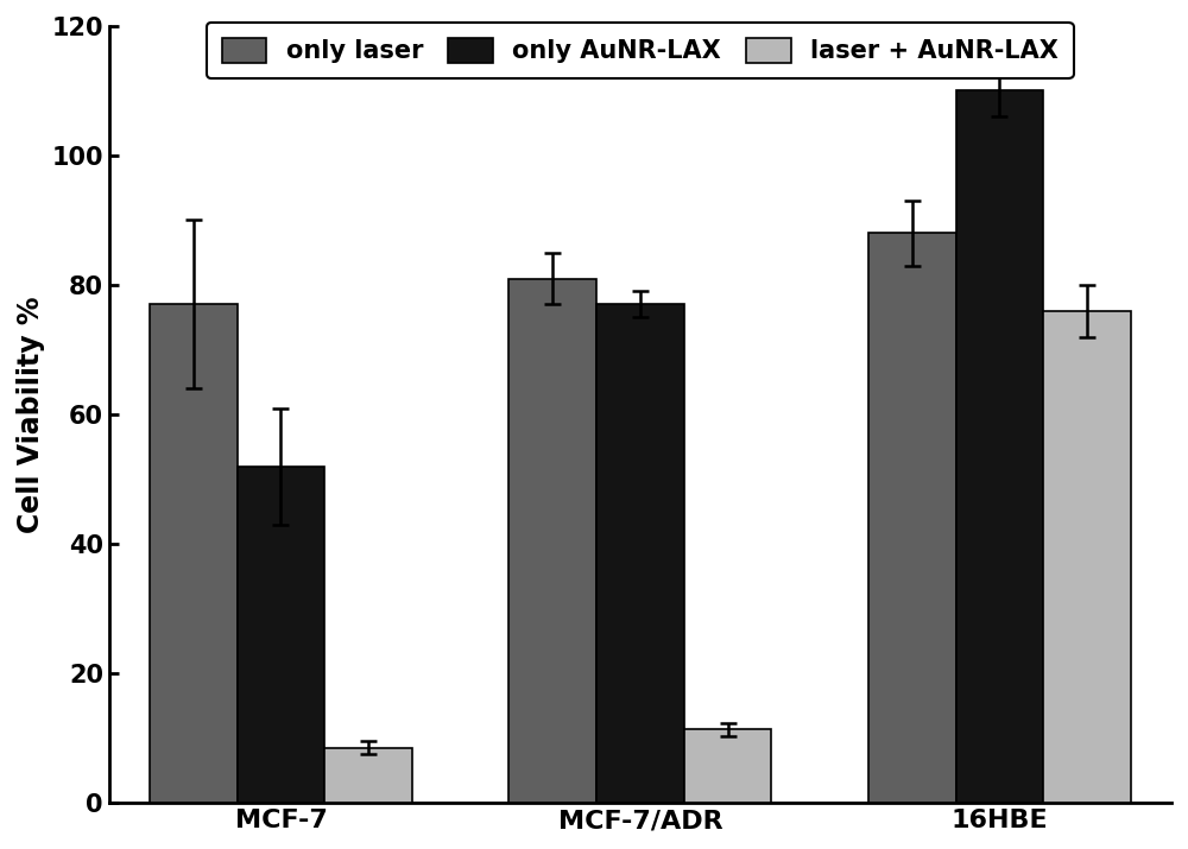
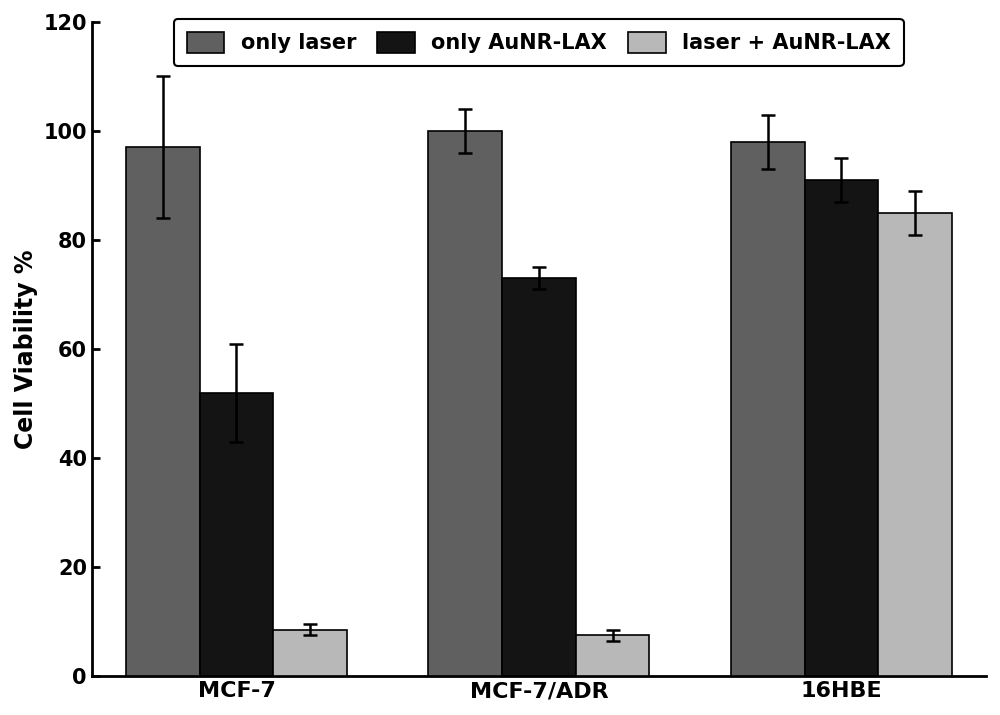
only laser/MCF-7: 77 -> 97
only laser/MCF-7/ADR: 81 -> 100
only AuNR-LAX/MCF-7/ADR: 77 -> 73
laser + AuNR-LAX/MCF-7/ADR: 11.4 -> 7.5
only laser/16HBE: 88 -> 98
only AuNR-LAX/16HBE: 110 -> 91
laser + AuNR-LAX/16HBE: 76.0 -> 85.0
